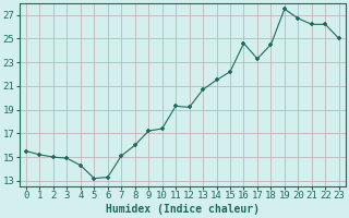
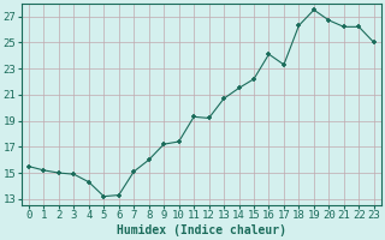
16: 24.6 -> 24.1
18: 24.5 -> 26.3
